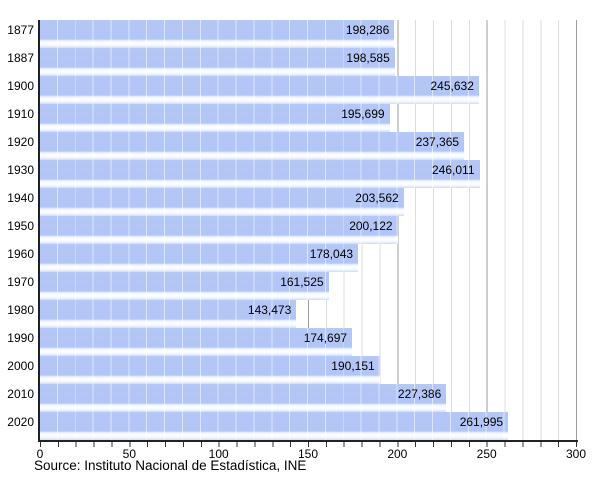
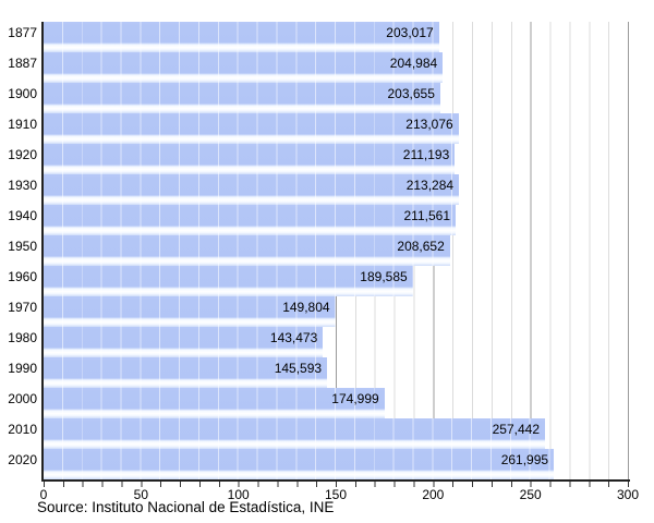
1877: 198,286 -> 203,017
1887: 198,585 -> 204,984
1900: 245,632 -> 203,655
1910: 195,699 -> 213,076
1920: 237,365 -> 211,193
1930: 246,011 -> 213,284
1940: 203,562 -> 211,561
1950: 200,122 -> 208,652
1960: 178,043 -> 189,585
1970: 161,525 -> 149,804
1990: 174,697 -> 145,593
2000: 190,151 -> 174,999
2010: 227,386 -> 257,442
